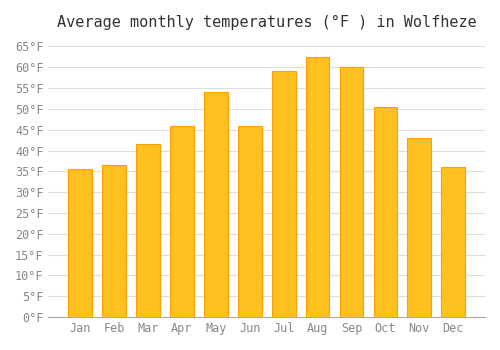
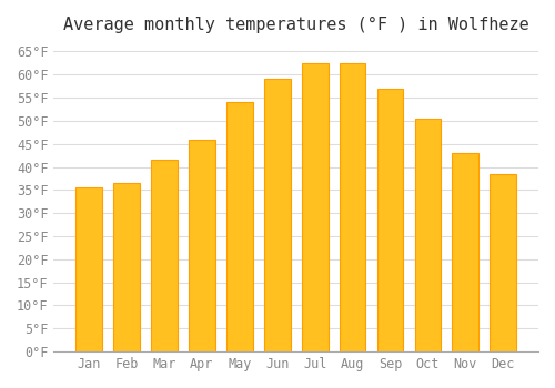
Jun: 46.0°F -> 59.0°F
Jul: 59.0°F -> 62.5°F
Sep: 60.0°F -> 57.0°F
Dec: 36.0°F -> 38.5°F
